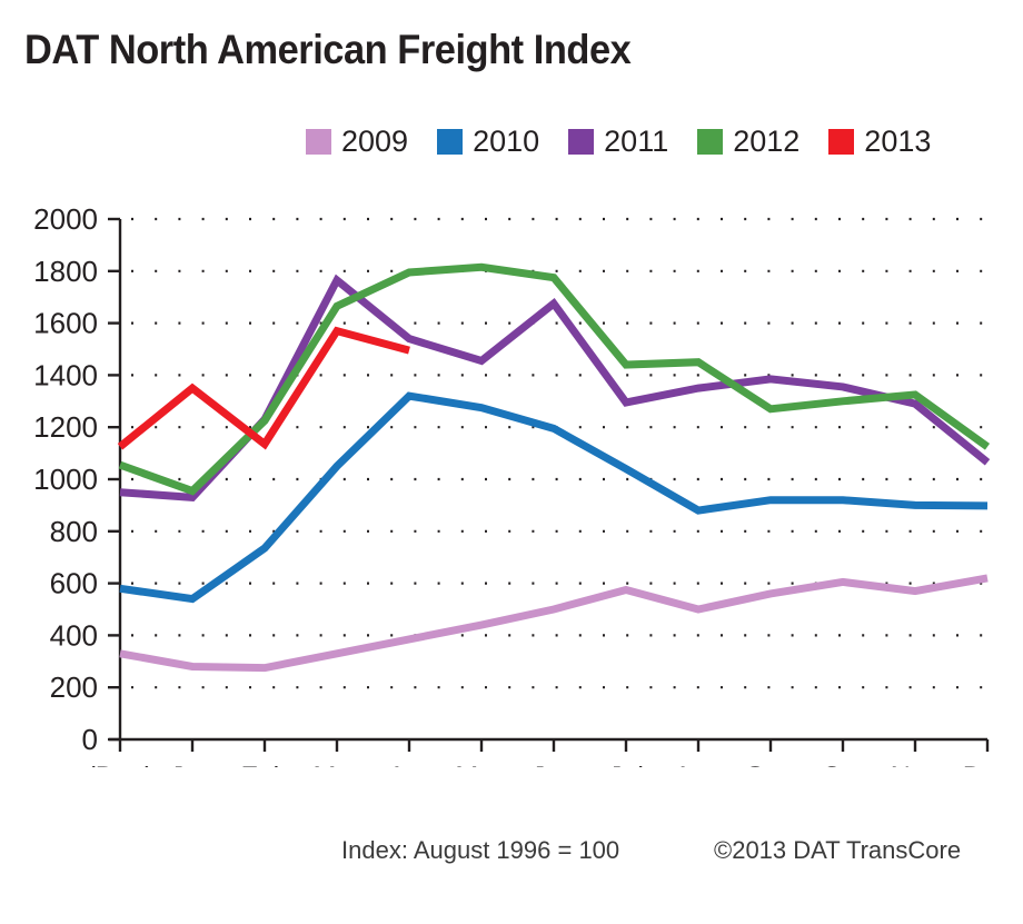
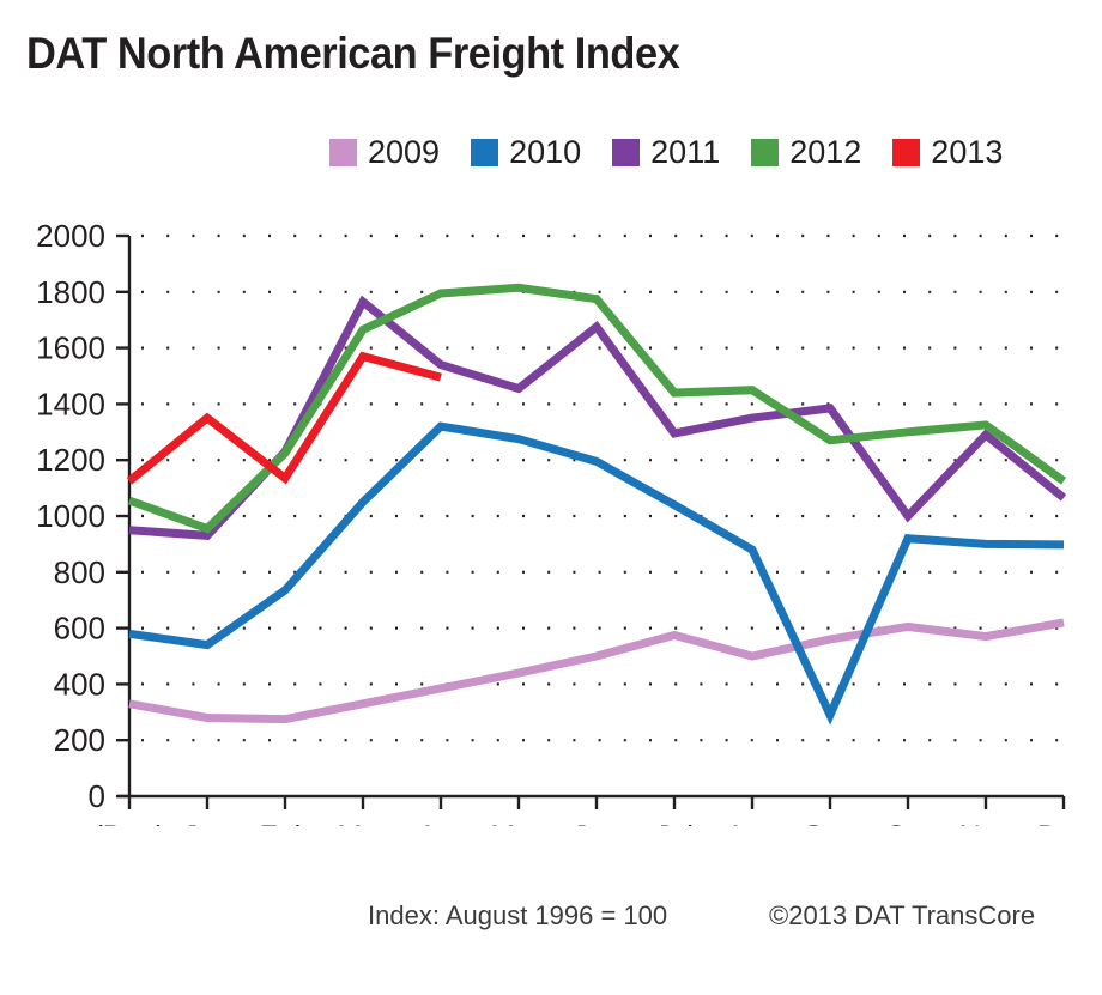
2010/Sep: 920 -> 290
2011/Oct: 1360 -> 1000
